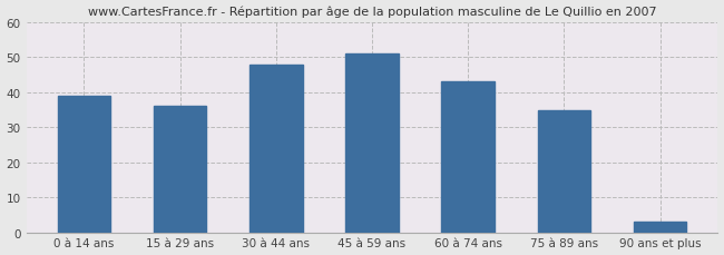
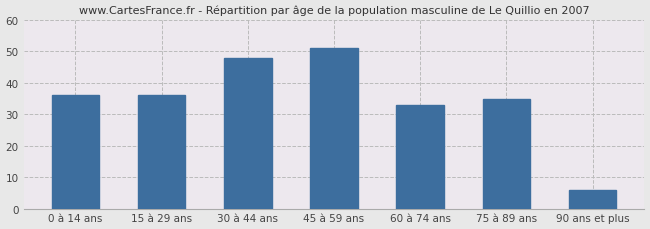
0 à 14 ans: 39 -> 36
60 à 74 ans: 43 -> 33
90 ans et plus: 3 -> 6
